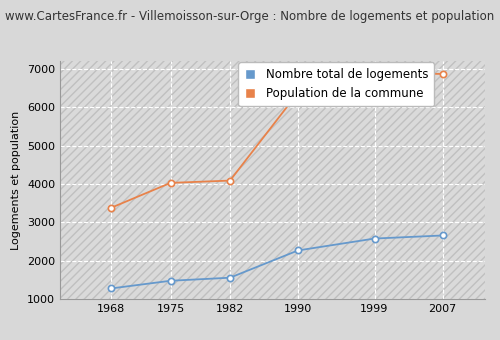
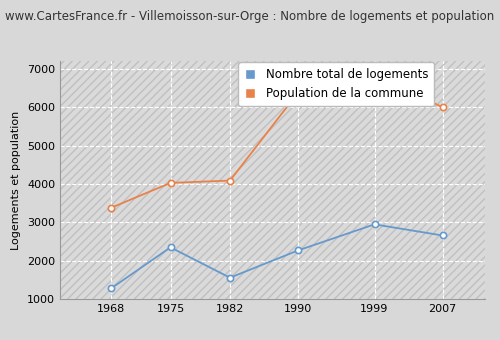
Nombre total de logements/1975: 1480 -> 2350
Nombre total de logements/1999: 2580 -> 2950
Population de la commune/2007: 6870 -> 6000
